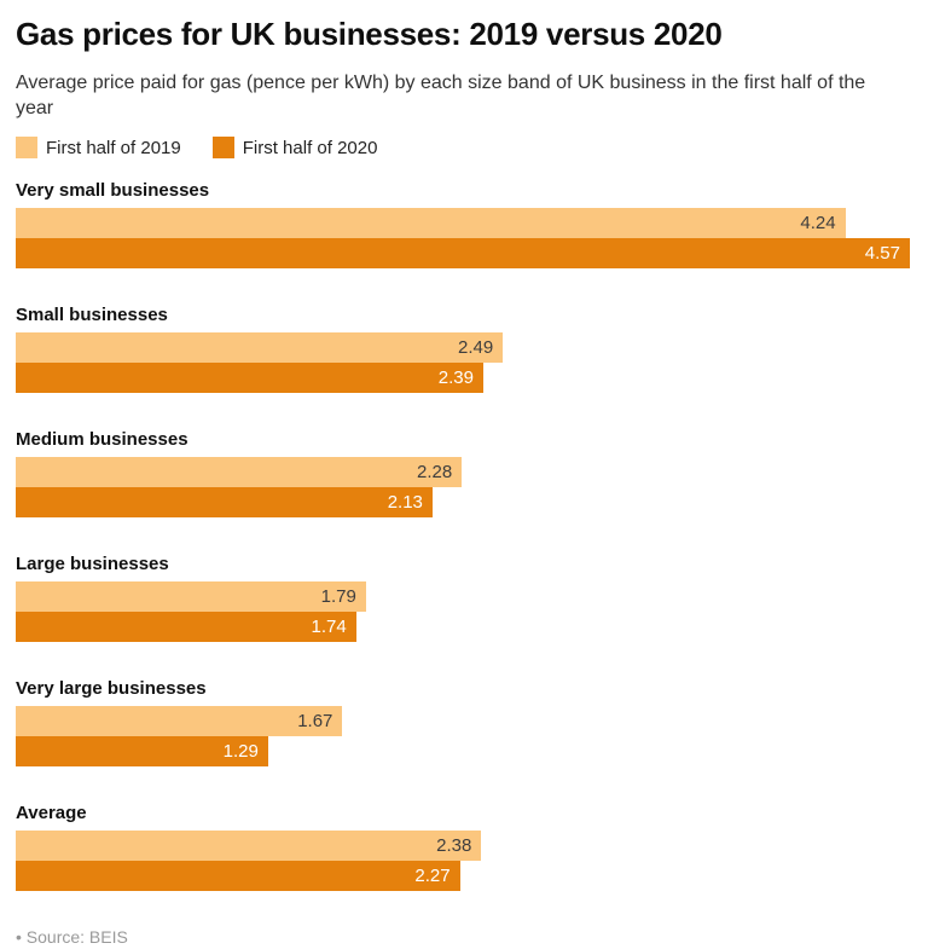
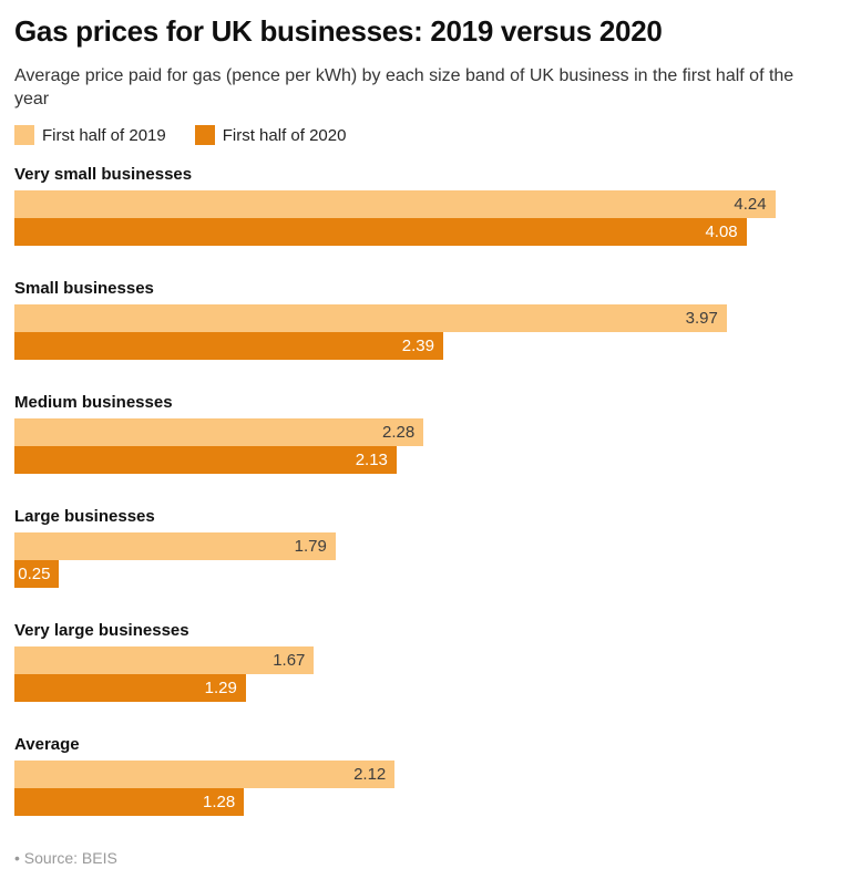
First half of 2020/Very small businesses: 4.57 -> 4.08
First half of 2019/Small businesses: 2.49 -> 3.97
First half of 2020/Large businesses: 1.74 -> 0.25
First half of 2019/Average: 2.38 -> 2.12
First half of 2020/Average: 2.27 -> 1.28
